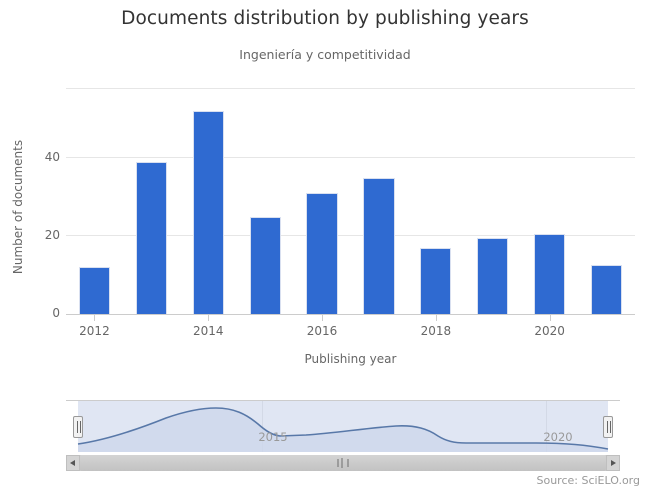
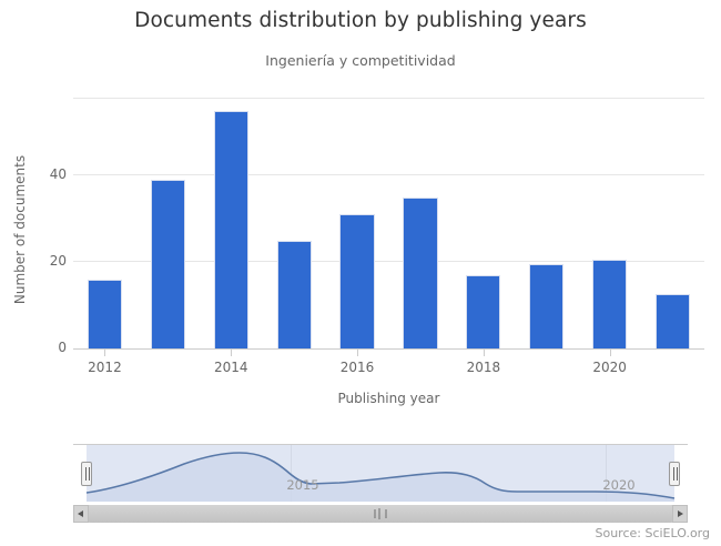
2012: 12 -> 16
2014: 52 -> 55
